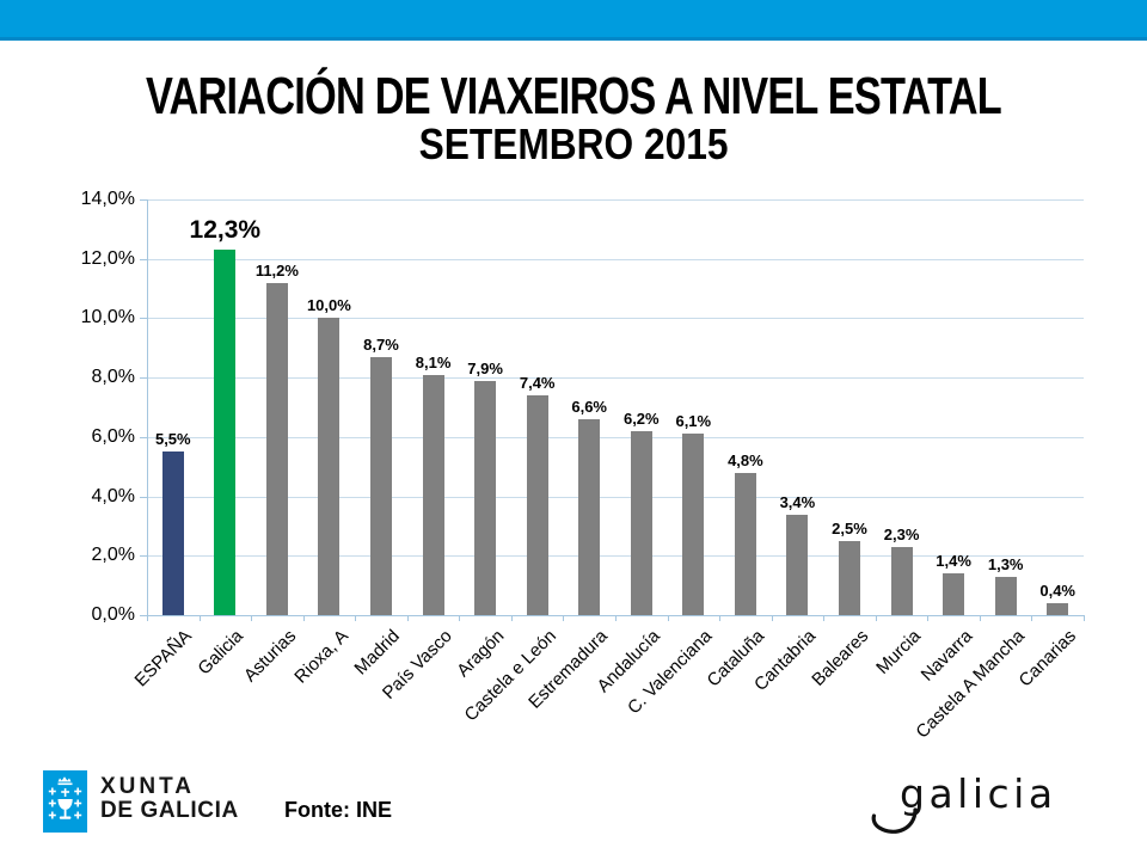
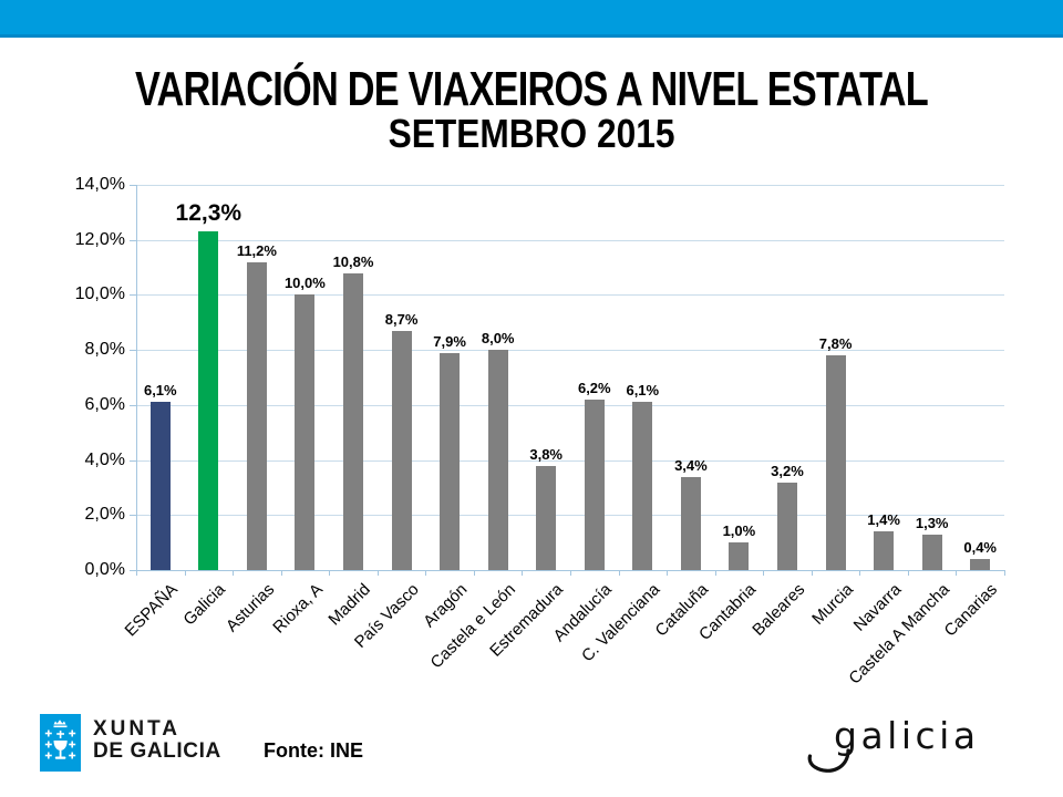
ESPAÑA: 5,5% -> 6,1%
Madrid: 8,7% -> 10,8%
País Vasco: 8,1% -> 8,7%
Castela e León: 7,4% -> 8,0%
Estremadura: 6,6% -> 3,8%
Cataluña: 4,8% -> 3,4%
Cantabria: 3,4% -> 1,0%
Baleares: 2,5% -> 3,2%
Murcia: 2,3% -> 7,8%
